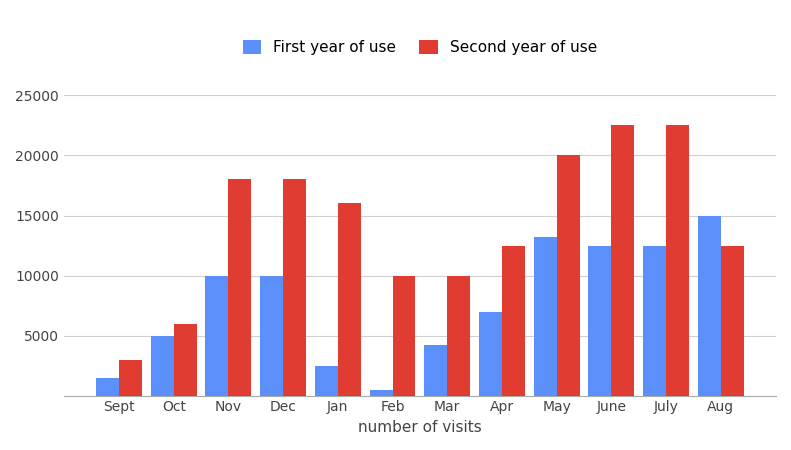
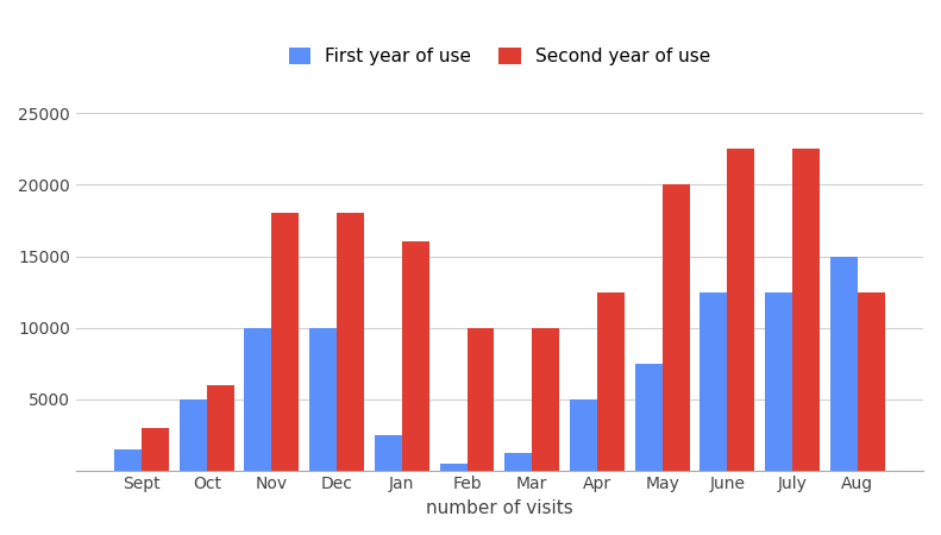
First year of use/Mar: 4200 -> 1200
First year of use/Apr: 7000 -> 5000
First year of use/May: 13200 -> 7500
